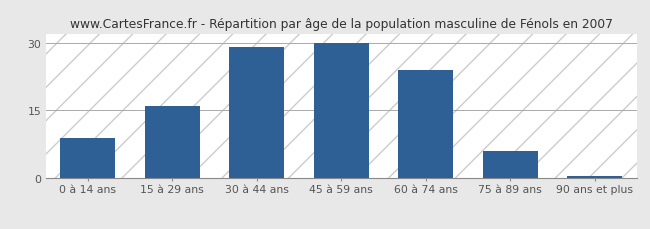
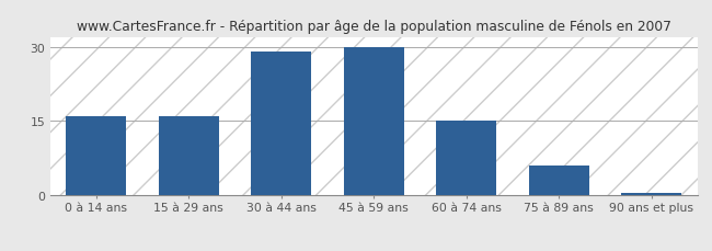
0 à 14 ans: 9.0 -> 16.0
60 à 74 ans: 24.0 -> 15.0
